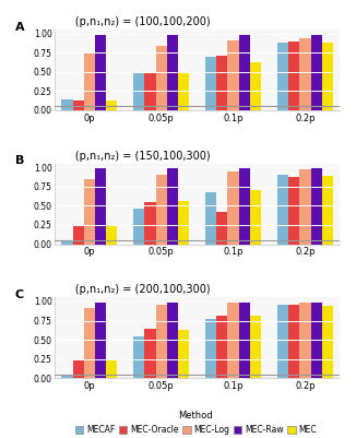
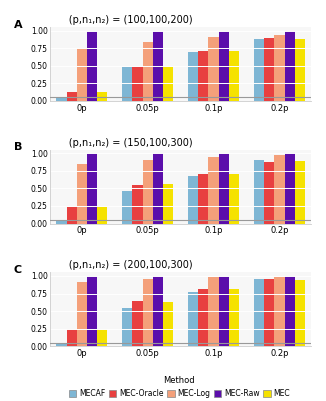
(p,n₁,n₂) = (100,100,200)/MECAF/0p: 0.14 -> 0.05
(p,n₁,n₂) = (100,100,200)/MEC/0.1p: 0.62 -> 0.71
(p,n₁,n₂) = (150,100,300)/MEC-Oracle/0.1p: 0.42 -> 0.70
